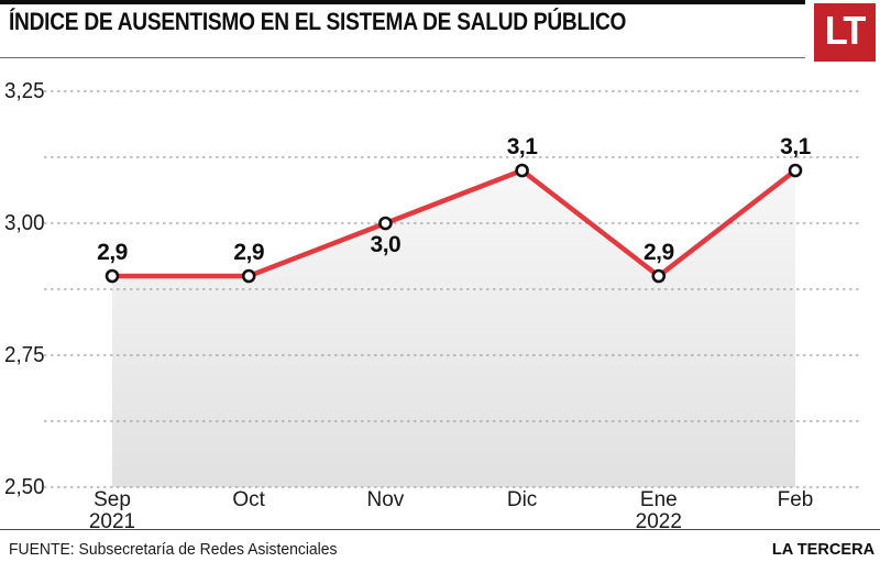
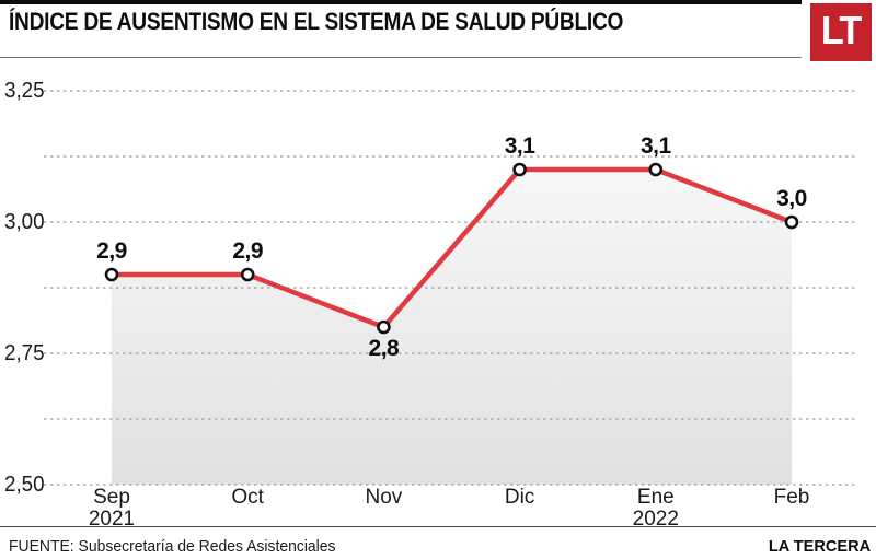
Nov: 3,0 -> 2,8
Ene 2022: 2,9 -> 3,1
Feb: 3,1 -> 3,0
